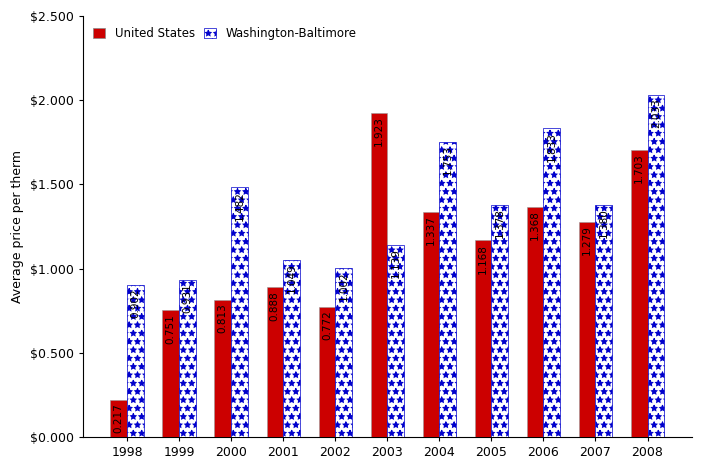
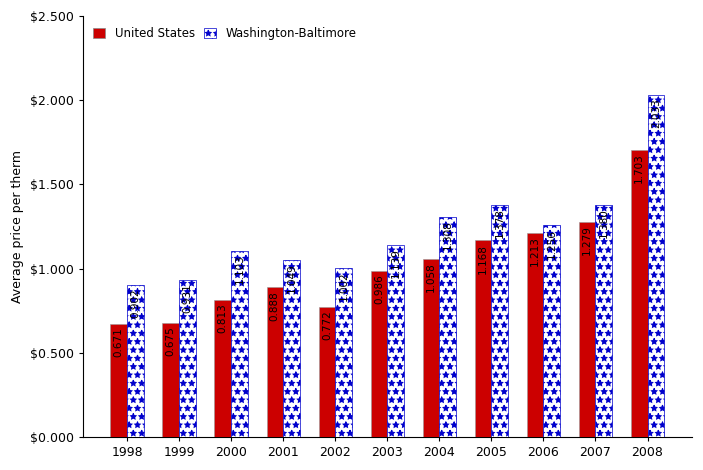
United States/1998: 0.217 -> 0.671
United States/1999: 0.751 -> 0.675
Washington-Baltimore/2000: 1.482 -> 1.103
United States/2003: 1.923 -> 0.986
United States/2004: 1.337 -> 1.058
Washington-Baltimore/2004: 1.753 -> 1.308
United States/2006: 1.368 -> 1.213
Washington-Baltimore/2006: 1.833 -> 1.256
